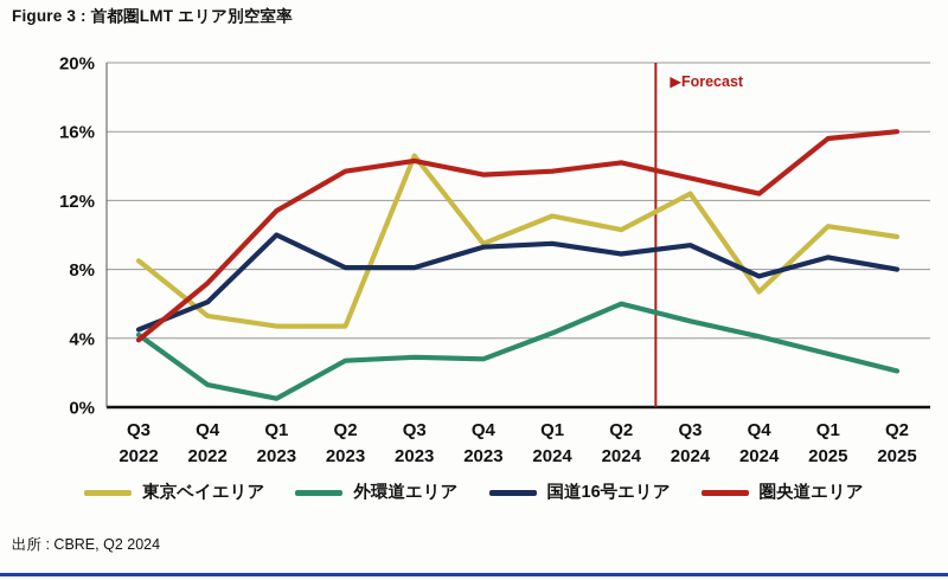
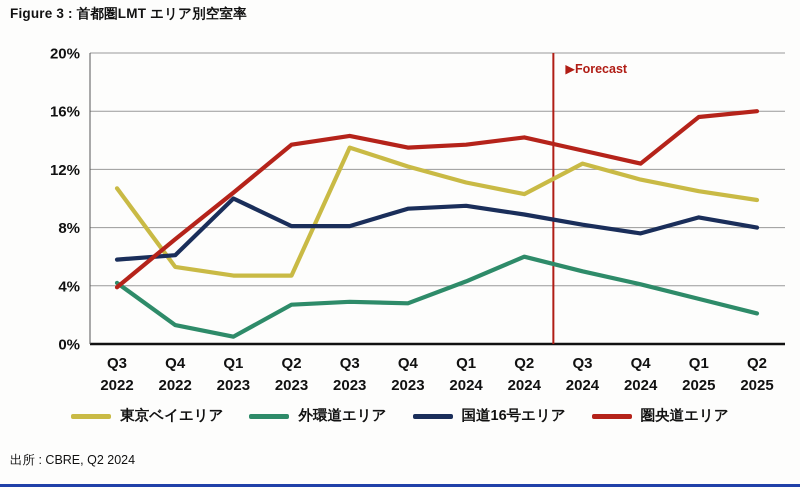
東京ベイエリア/Q3 2022: 8.5% -> 10.7%
国道16号エリア/Q3 2022: 4.5% -> 5.8%
圏央道エリア/Q1 2023: 11.4% -> 10.4%
東京ベイエリア/Q3 2023: 14.6% -> 13.5%
東京ベイエリア/Q4 2023: 9.5% -> 12.2%
国道16号エリア/Q3 2024: 9.4% -> 8.2%
東京ベイエリア/Q4 2024: 6.7% -> 11.3%
